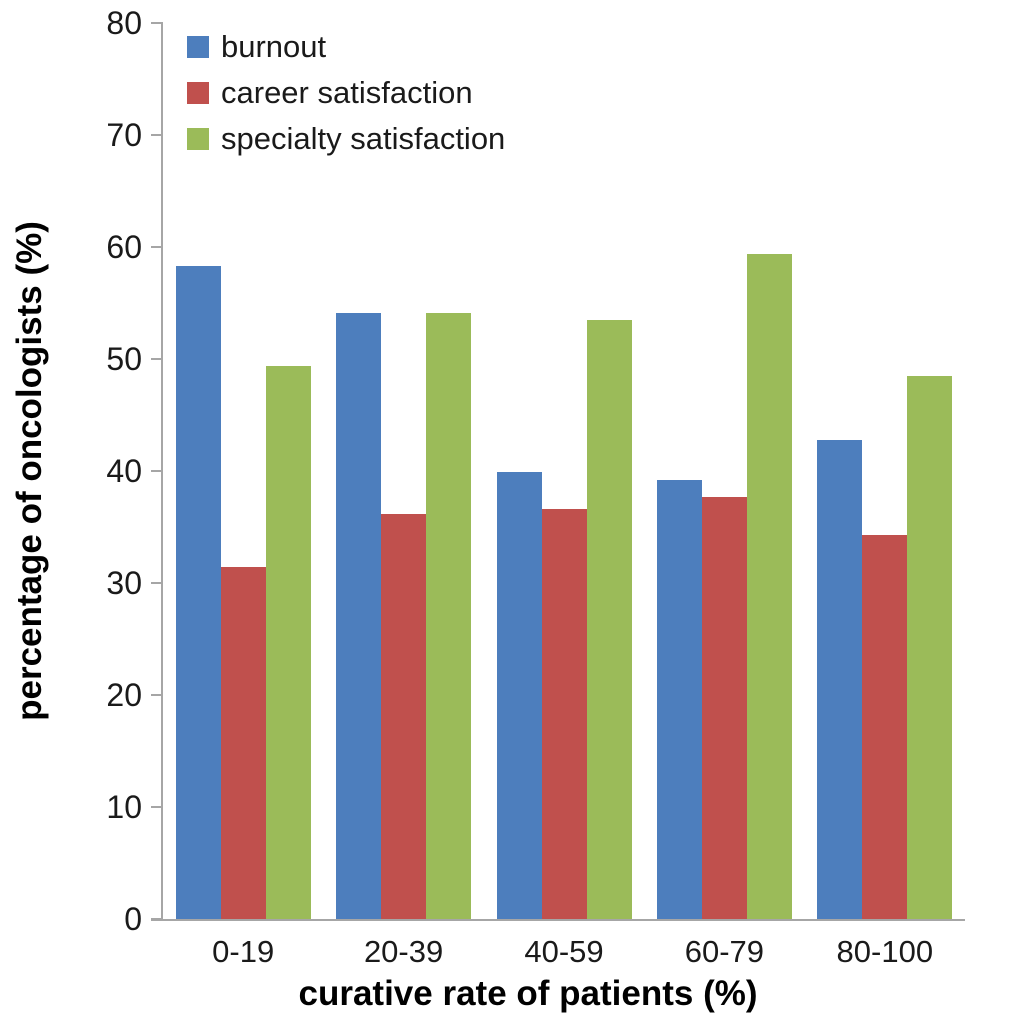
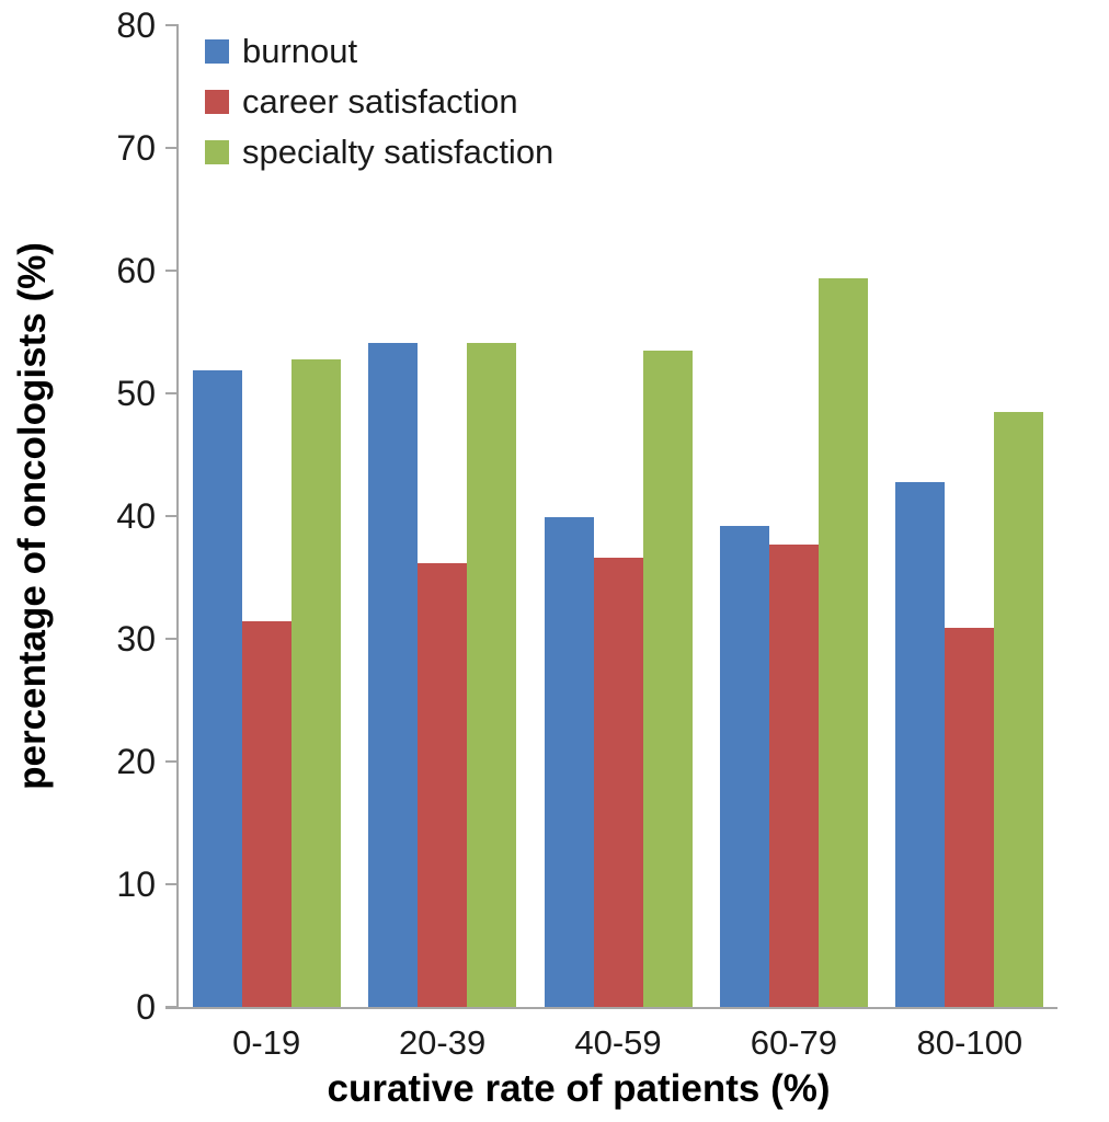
burnout/0-19: 58.3 -> 51.9
specialty satisfaction/0-19: 49.4 -> 52.8
career satisfaction/80-100: 34.3 -> 30.9
